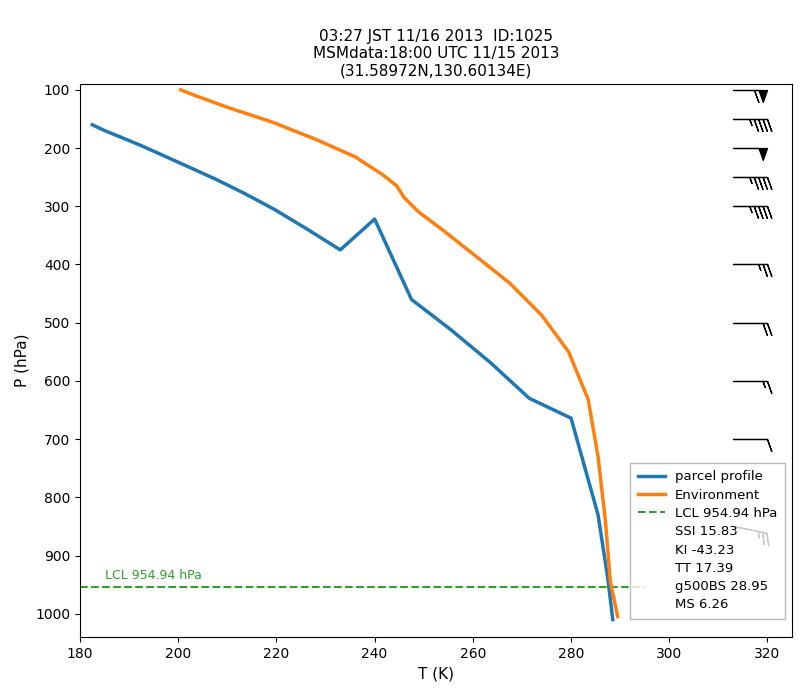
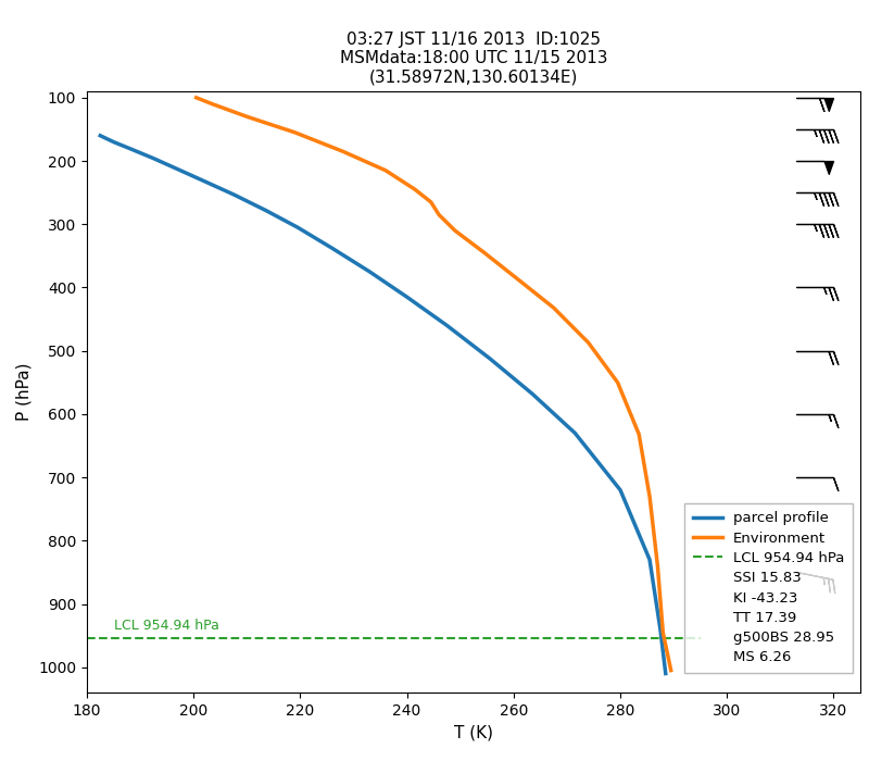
parcel profile/240: 322 -> 415
parcel profile/280: 664 -> 720
